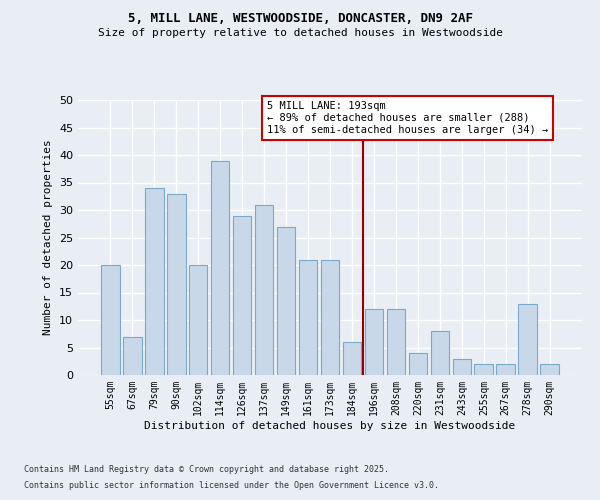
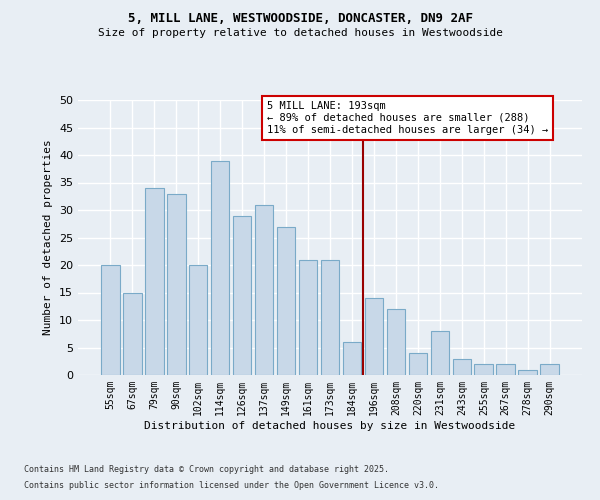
67sqm: 7 -> 15
196sqm: 12 -> 14
278sqm: 13 -> 1
